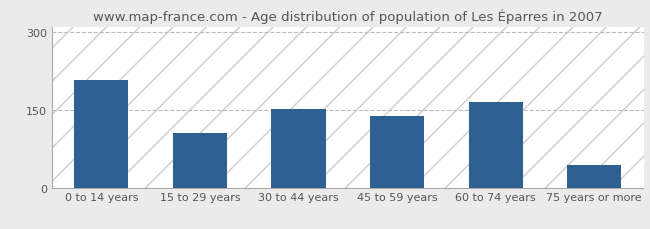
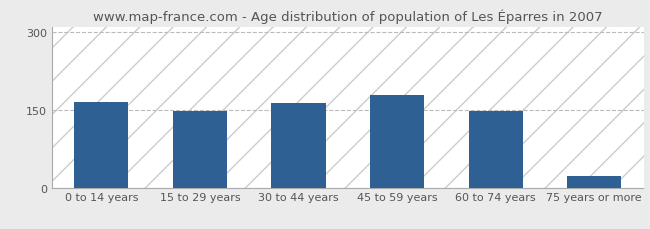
0 to 14 years: 208 -> 165
15 to 29 years: 106 -> 148
30 to 44 years: 152 -> 162
45 to 59 years: 138 -> 178
60 to 74 years: 164 -> 148
75 years or more: 44 -> 22
